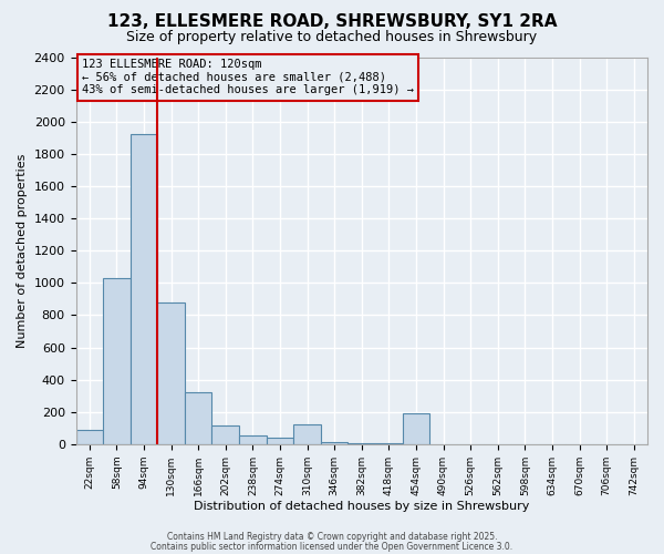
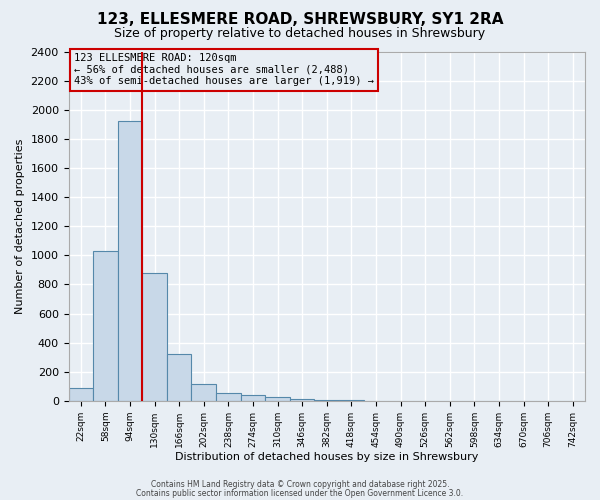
310sqm: 120 -> 20
454sqm: 190 -> 0
